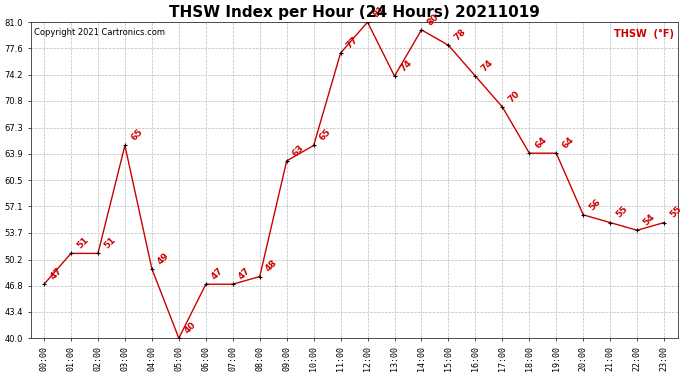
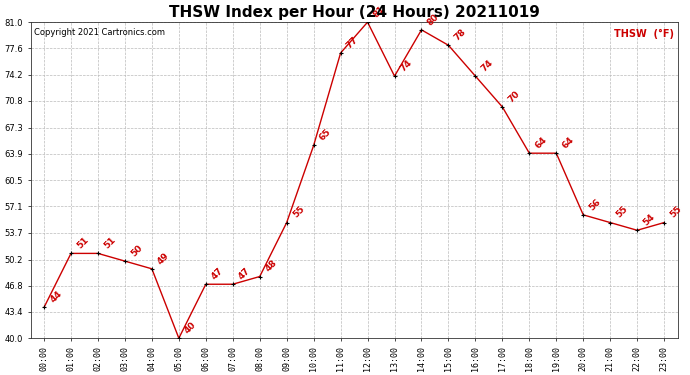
00:00: 47 -> 44
03:00: 65 -> 50
09:00: 63 -> 55
